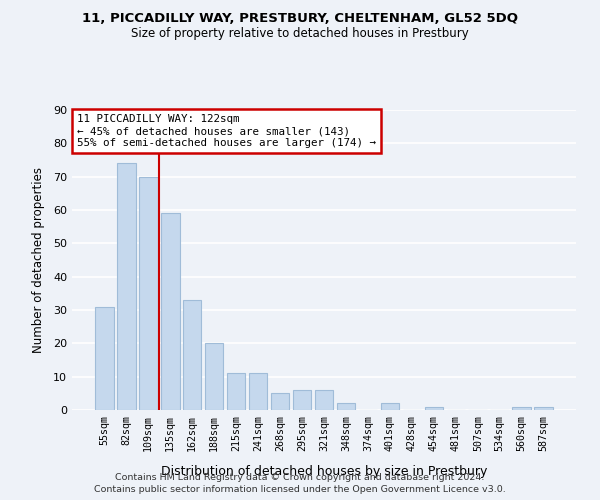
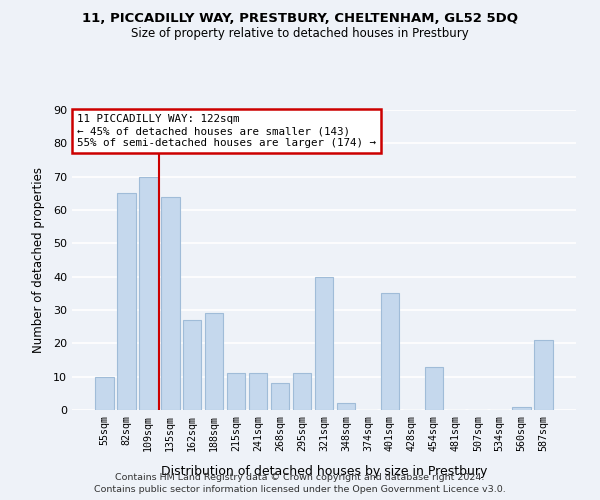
55sqm: 31 -> 10
82sqm: 74 -> 65
135sqm: 59 -> 64
162sqm: 33 -> 27
188sqm: 20 -> 29
268sqm: 5 -> 8
295sqm: 6 -> 11
321sqm: 6 -> 40
401sqm: 2 -> 35
454sqm: 1 -> 13
587sqm: 1 -> 21
